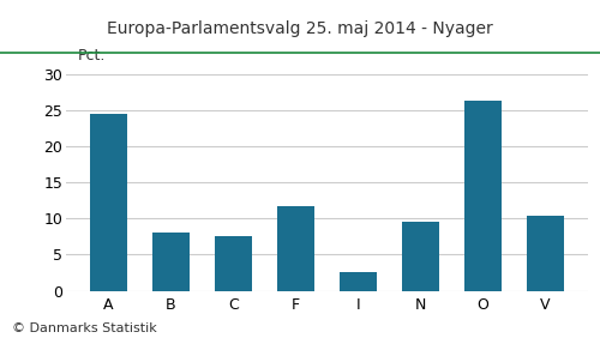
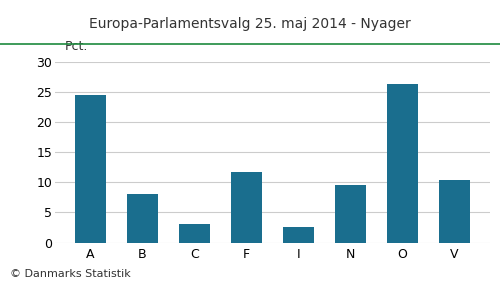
C: 7.5 -> 3.0
